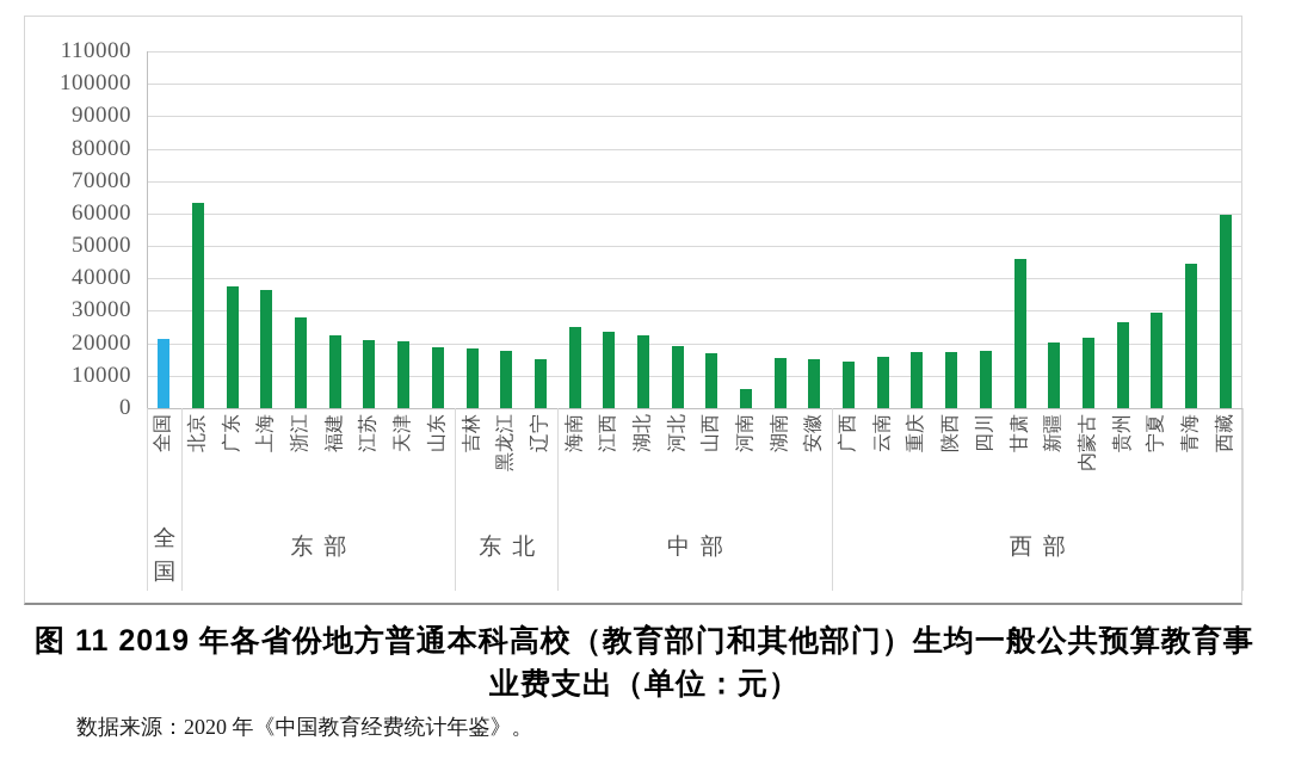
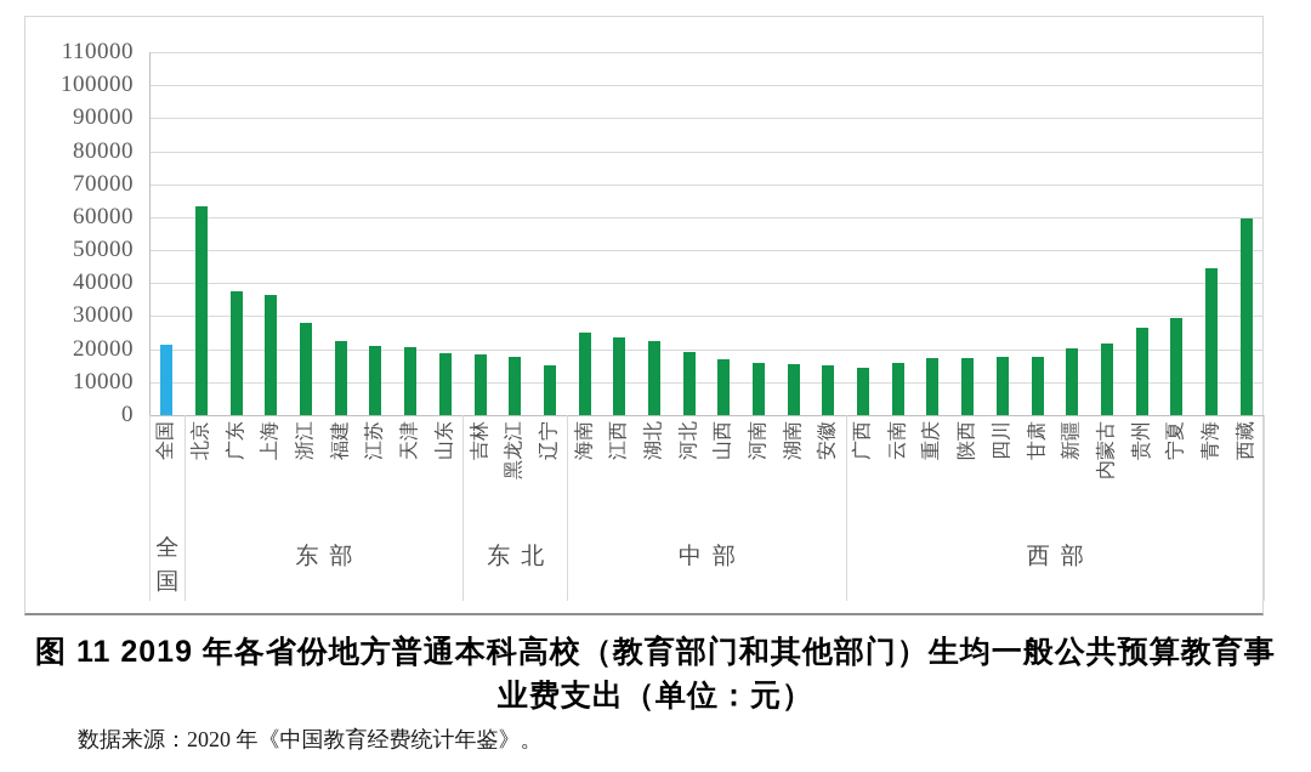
河南: 6000 -> 16000
甘肃: 46000 -> 18000
